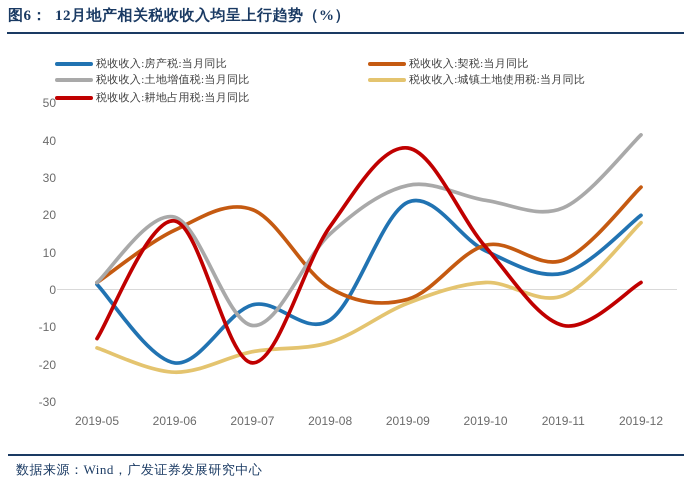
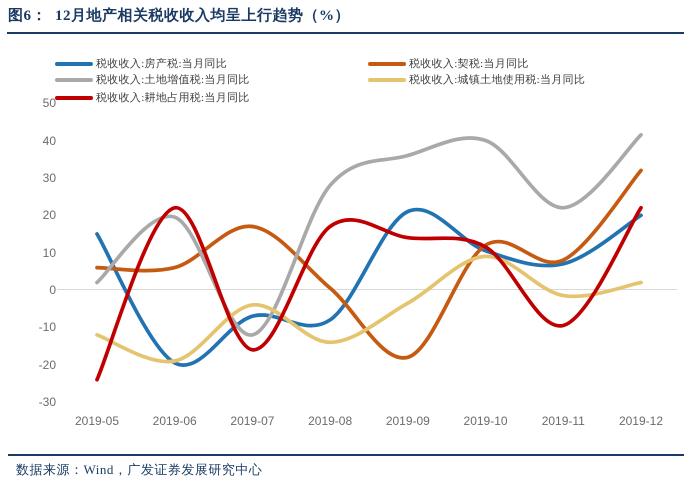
税收收入:房产税:当月同比/2019-05: 2 -> 15
税收收入:契税:当月同比/2019-05: 2 -> 6
税收收入:城镇土地使用税:当月同比/2019-05: -16 -> -12
税收收入:耕地占用税:当月同比/2019-05: -13 -> -24
税收收入:契税:当月同比/2019-06: 16 -> 6
税收收入:城镇土地使用税:当月同比/2019-06: -22 -> -19
税收收入:耕地占用税:当月同比/2019-06: 18 -> 22
税收收入:房产税:当月同比/2019-07: -4 -> -7
税收收入:契税:当月同比/2019-07: 22 -> 17
税收收入:土地增值税:当月同比/2019-07: -10 -> -12
税收收入:城镇土地使用税:当月同比/2019-07: -16 -> -4
税收收入:耕地占用税:当月同比/2019-07: -20 -> -16
税收收入:土地增值税:当月同比/2019-08: 15 -> 28
税收收入:房产税:当月同比/2019-09: 24 -> 21
税收收入:契税:当月同比/2019-09: -2 -> -18
税收收入:土地增值税:当月同比/2019-09: 28 -> 36
税收收入:耕地占用税:当月同比/2019-09: 38 -> 14
税收收入:土地增值税:当月同比/2019-10: 24 -> 40
税收收入:城镇土地使用税:当月同比/2019-10: 2 -> 9
税收收入:房产税:当月同比/2019-11: 4 -> 7
税收收入:契税:当月同比/2019-12: 28 -> 32
税收收入:城镇土地使用税:当月同比/2019-12: 18 -> 2
税收收入:耕地占用税:当月同比/2019-12: 2 -> 22
